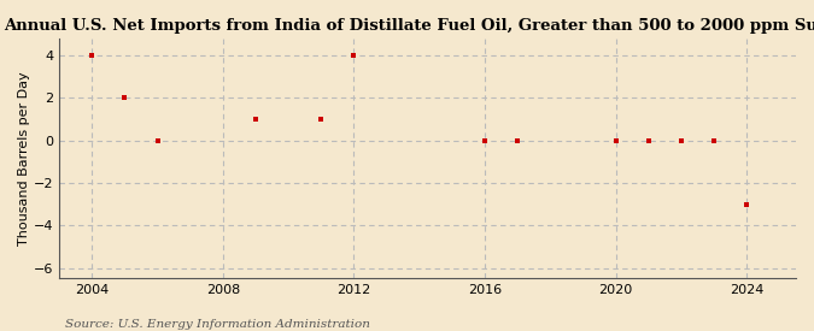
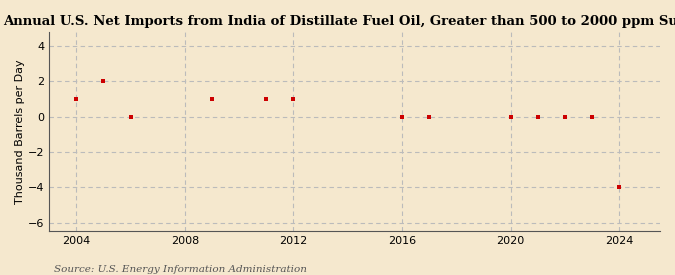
2004: 4 -> 1
2012: 4 -> 1
2024: -3 -> -4
